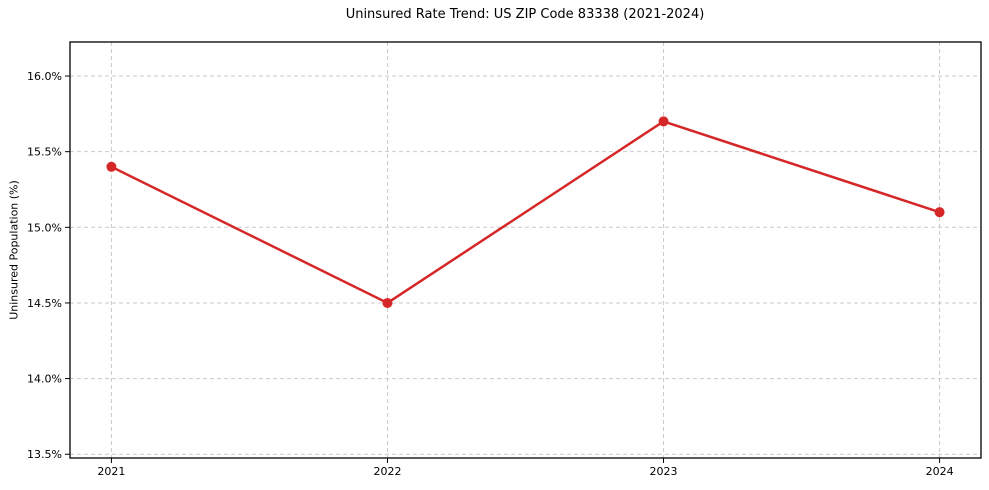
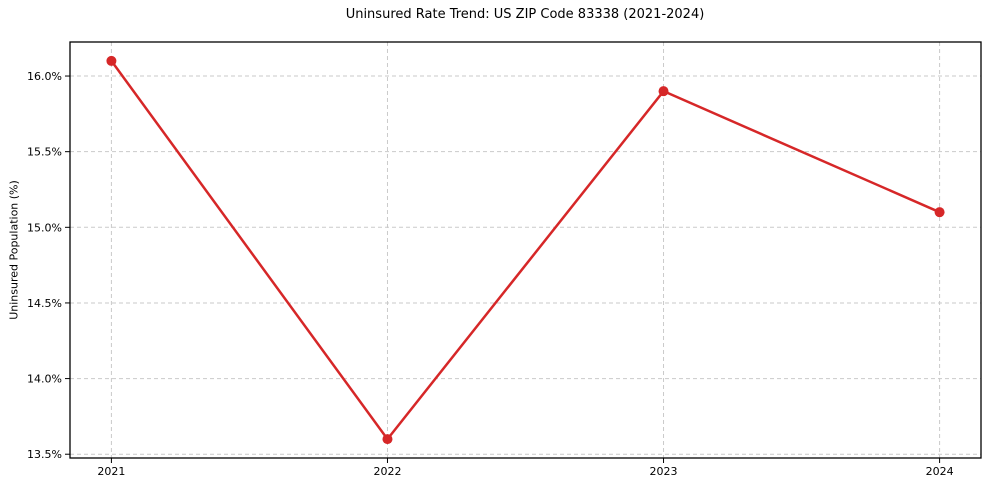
2021: 15.4% -> 16.1%
2022: 14.5% -> 13.6%
2023: 15.7% -> 15.9%
